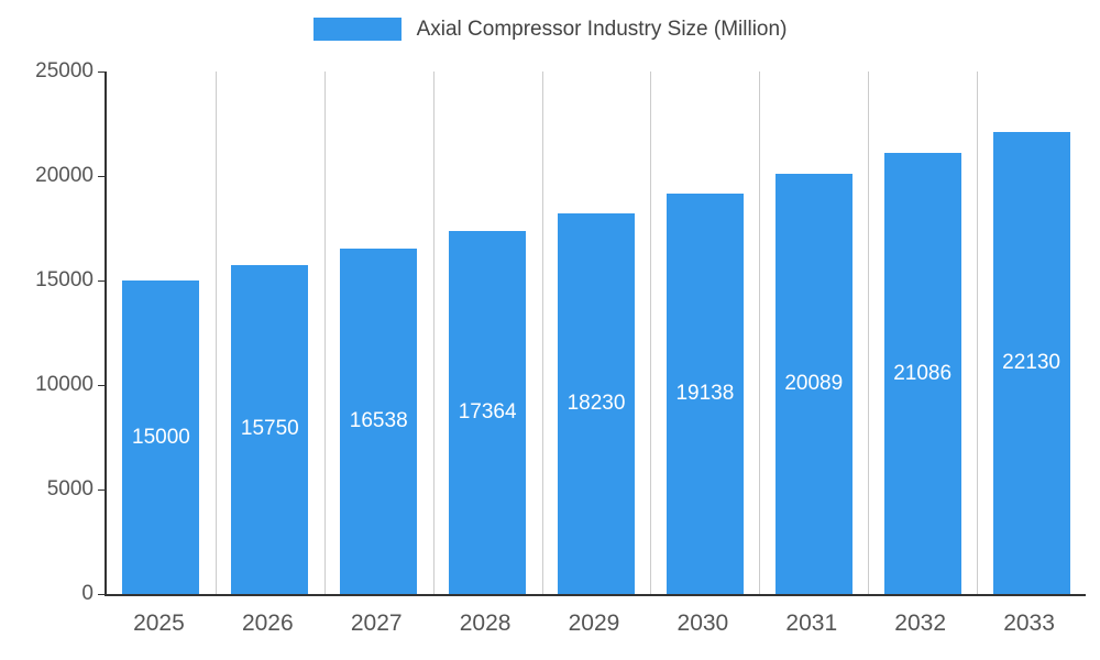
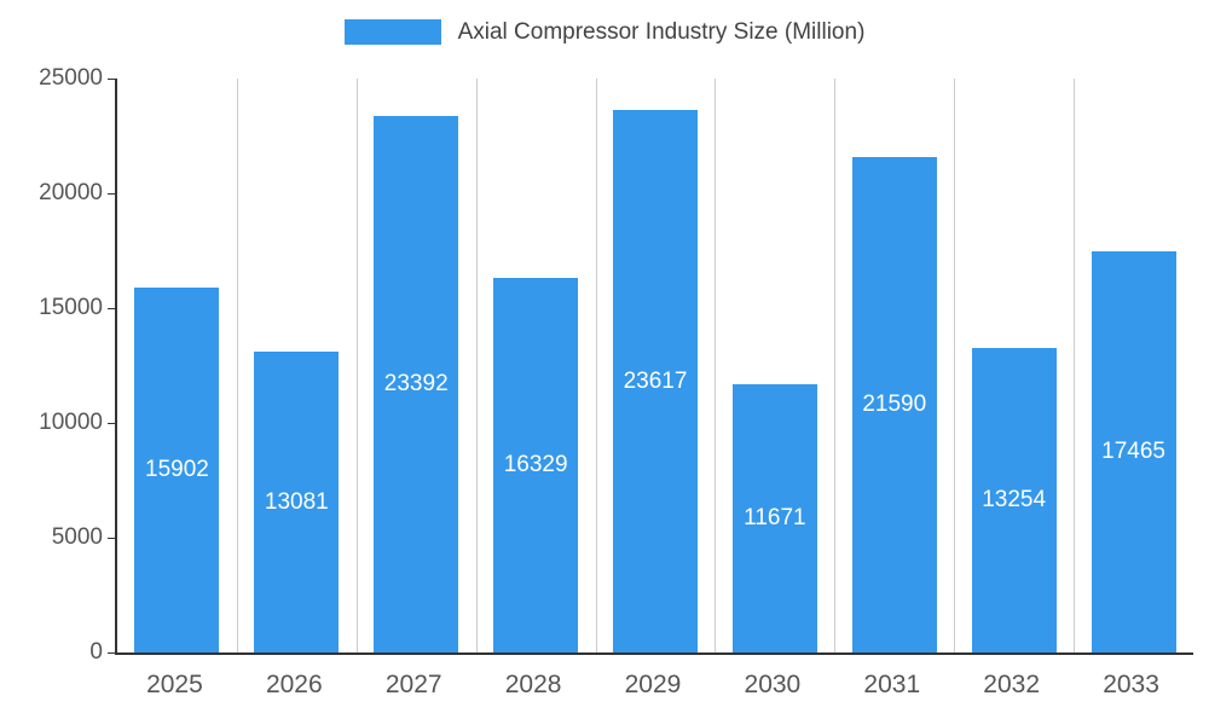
2025: 15000 -> 15902
2026: 15750 -> 13081
2027: 16538 -> 23392
2028: 17364 -> 16329
2029: 18230 -> 23617
2030: 19138 -> 11671
2031: 20089 -> 21590
2032: 21086 -> 13254
2033: 22130 -> 17465
